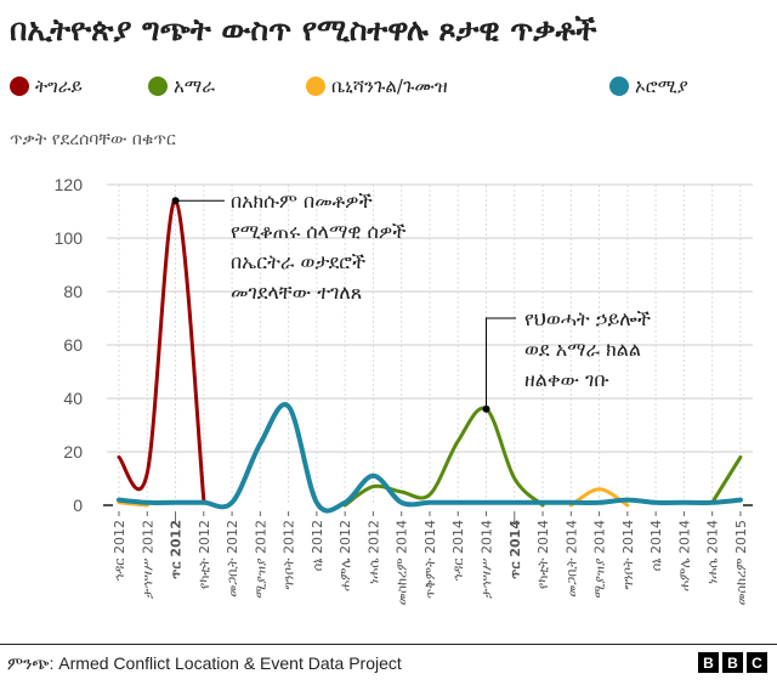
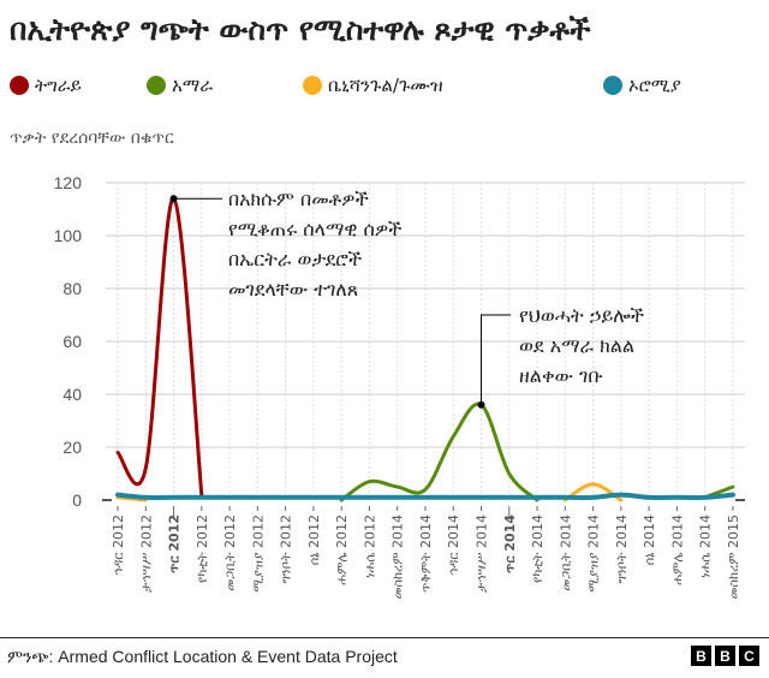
ኦሮሚያ/ሚያዝያ 2012: 23 -> 1
ኦሮሚያ/ግንቦት 2012: 37 -> 1
ኦሮሚያ/ነሐሴ 2012: 11 -> 1
አማራ/መስከረም 2015: 18 -> 5
